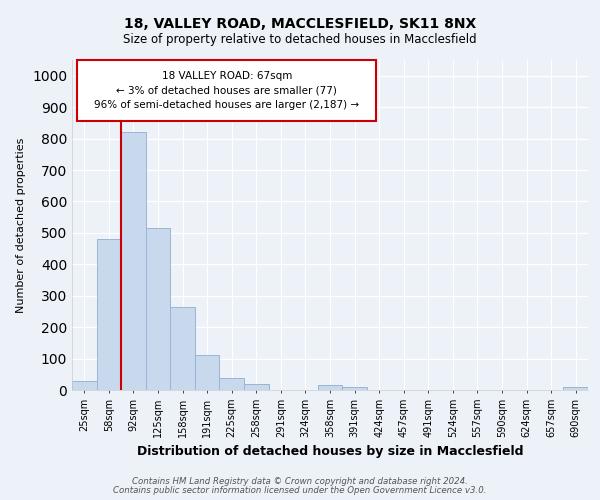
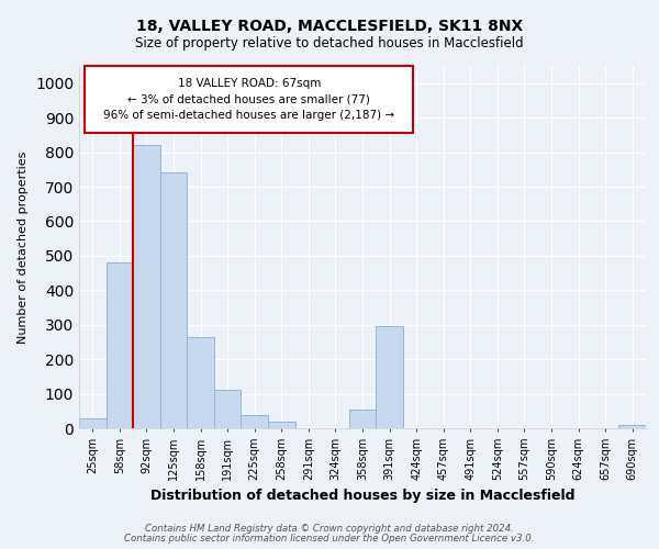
125sqm: 515 -> 740
358sqm: 15 -> 55
391sqm: 8 -> 295
